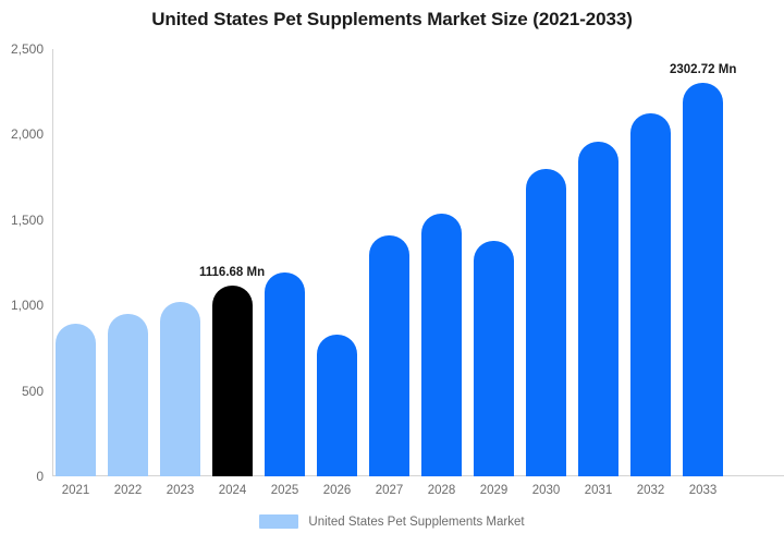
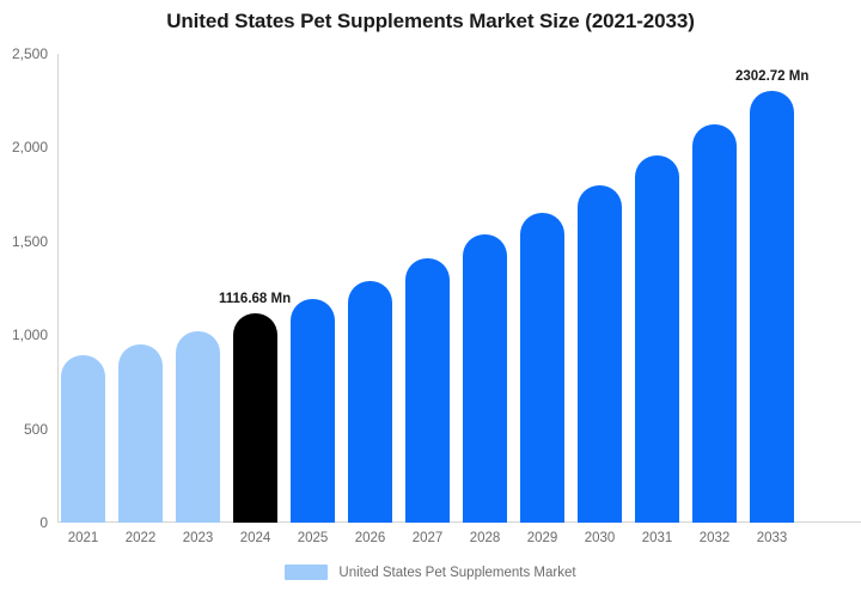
2026: 830 -> 1290
2029: 1380 -> 1650
